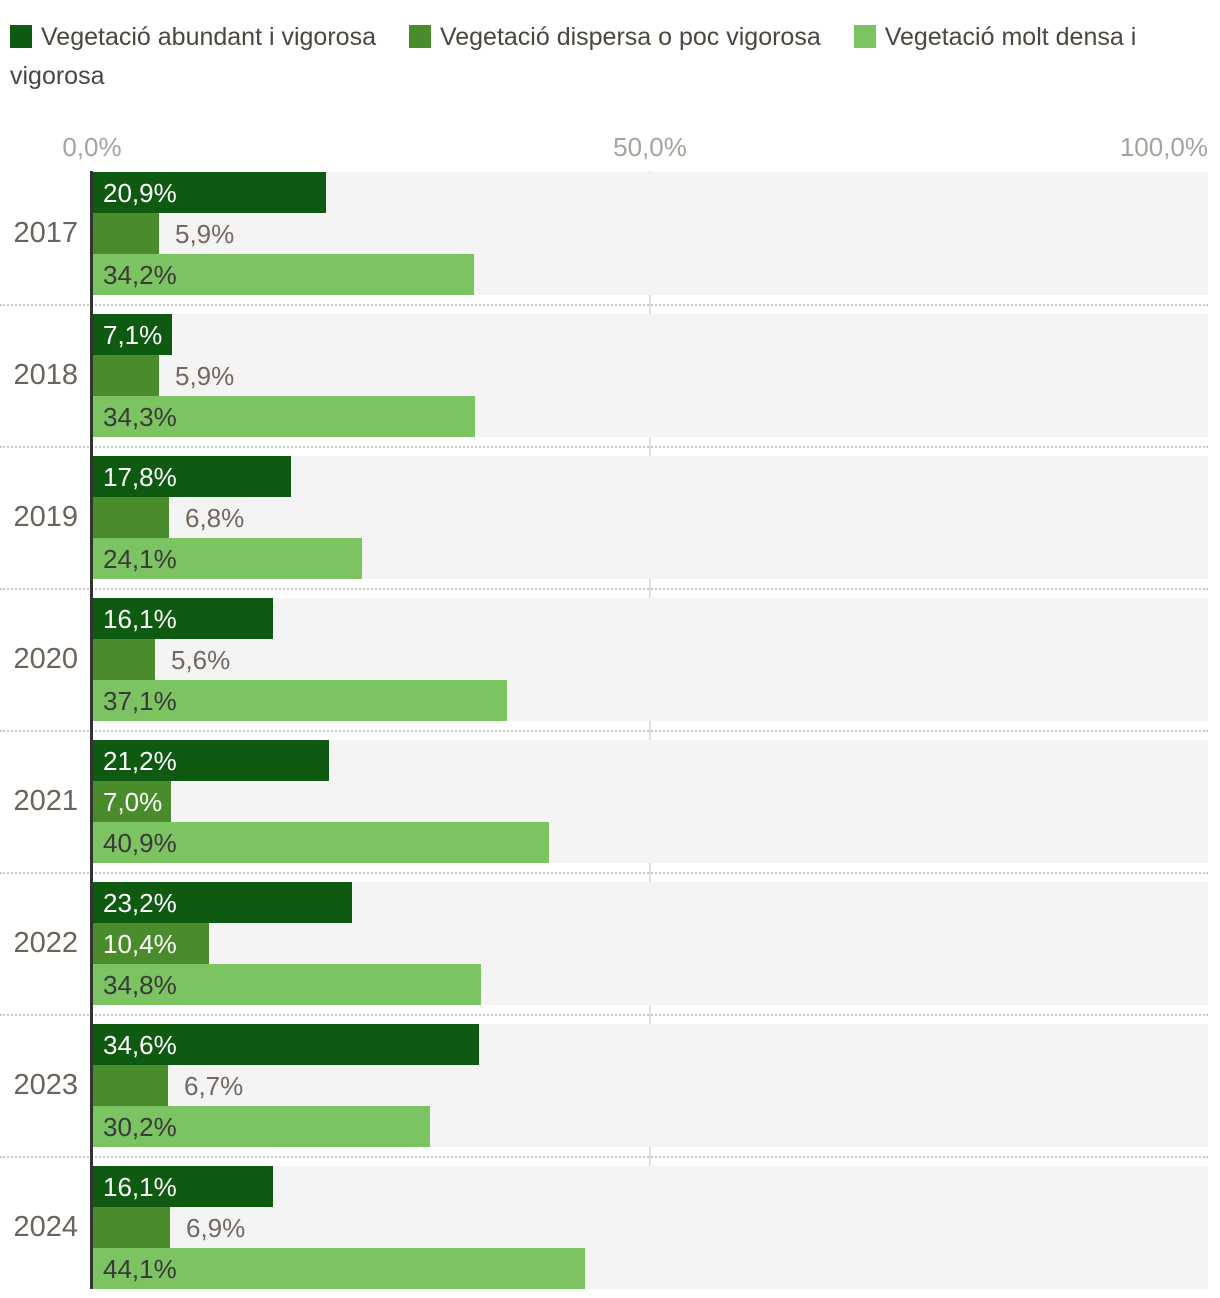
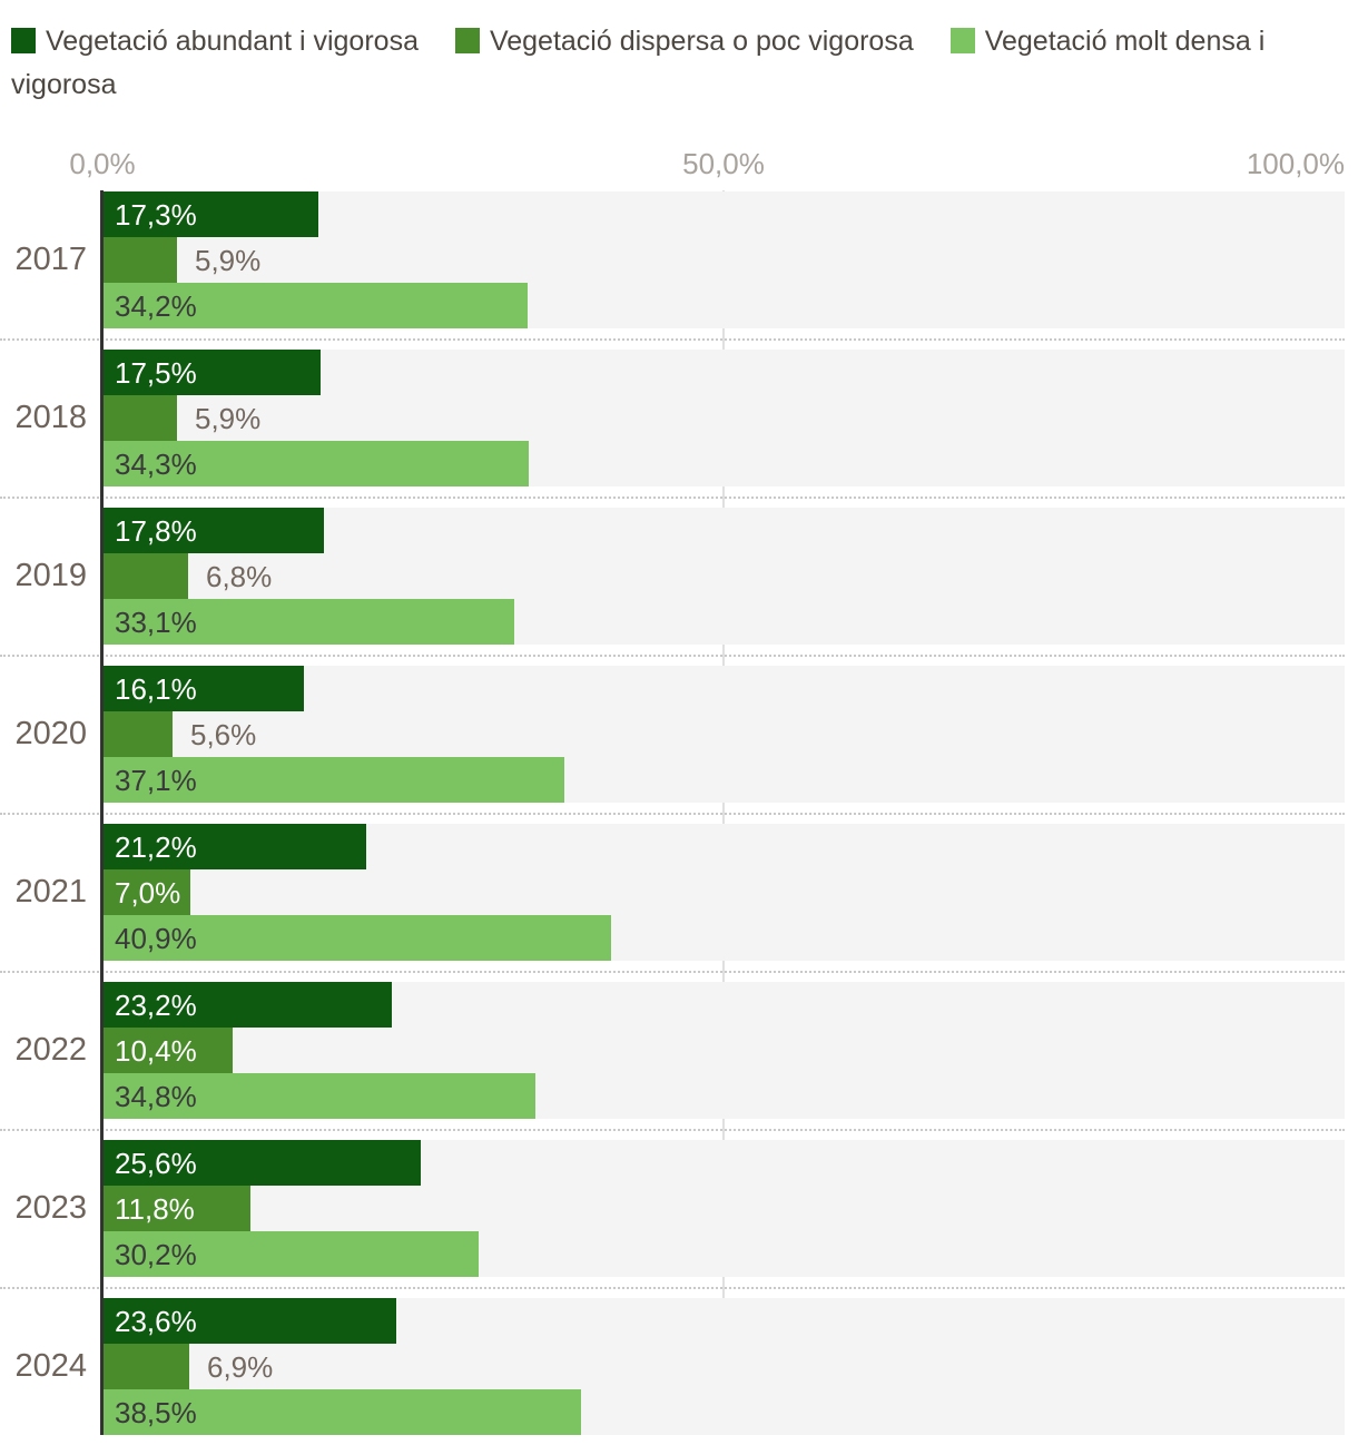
Vegetació abundant i vigorosa/2017: 20,9% -> 17,3%
Vegetació abundant i vigorosa/2018: 7,1% -> 17,5%
Vegetació molt densa i vigorosa/2019: 24,1% -> 33,1%
Vegetació abundant i vigorosa/2023: 34,6% -> 25,6%
Vegetació dispersa o poc vigorosa/2023: 6,7% -> 11,8%
Vegetació abundant i vigorosa/2024: 16,1% -> 23,6%
Vegetació molt densa i vigorosa/2024: 44,1% -> 38,5%
